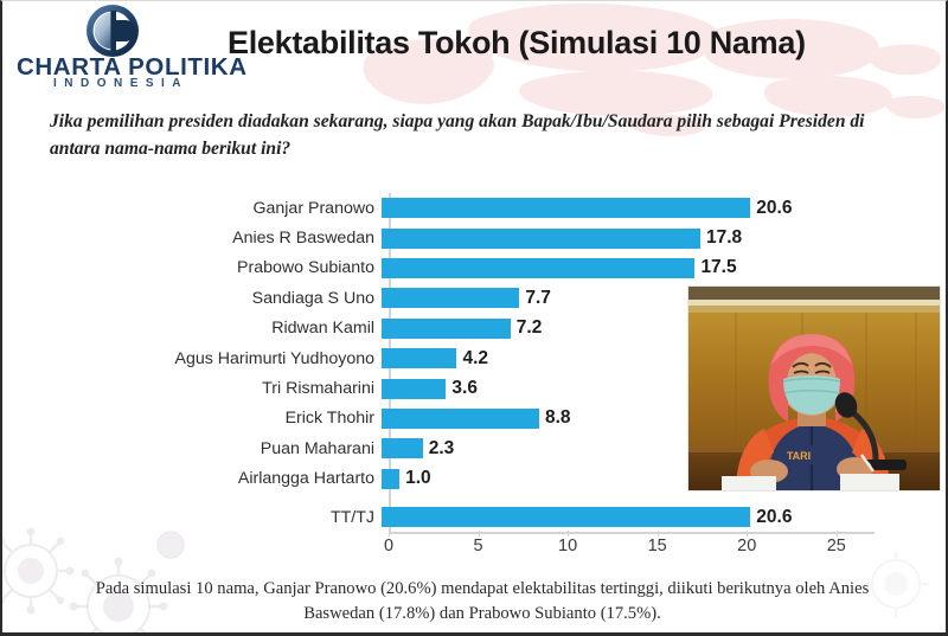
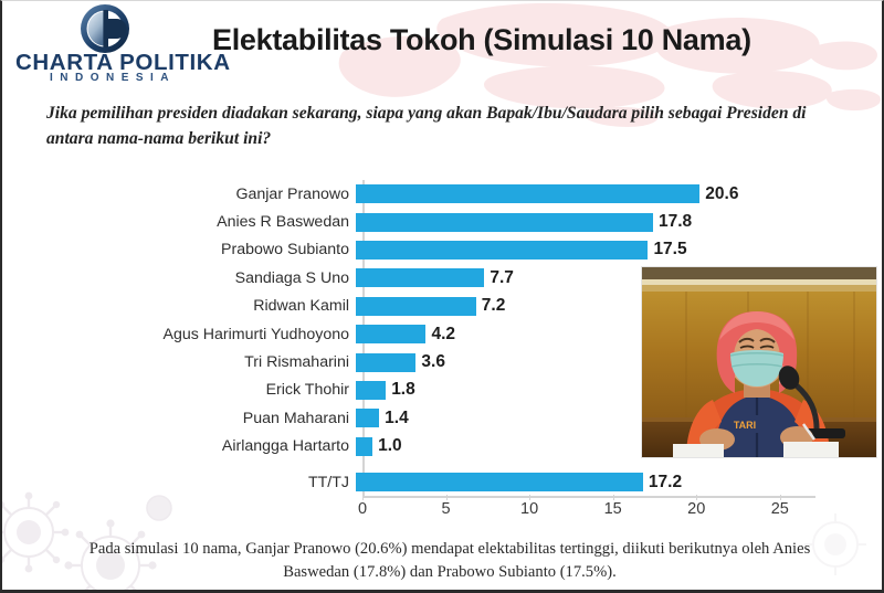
Erick Thohir: 8.8 -> 1.8
Puan Maharani: 2.3 -> 1.4
TT/TJ: 20.6 -> 17.2
